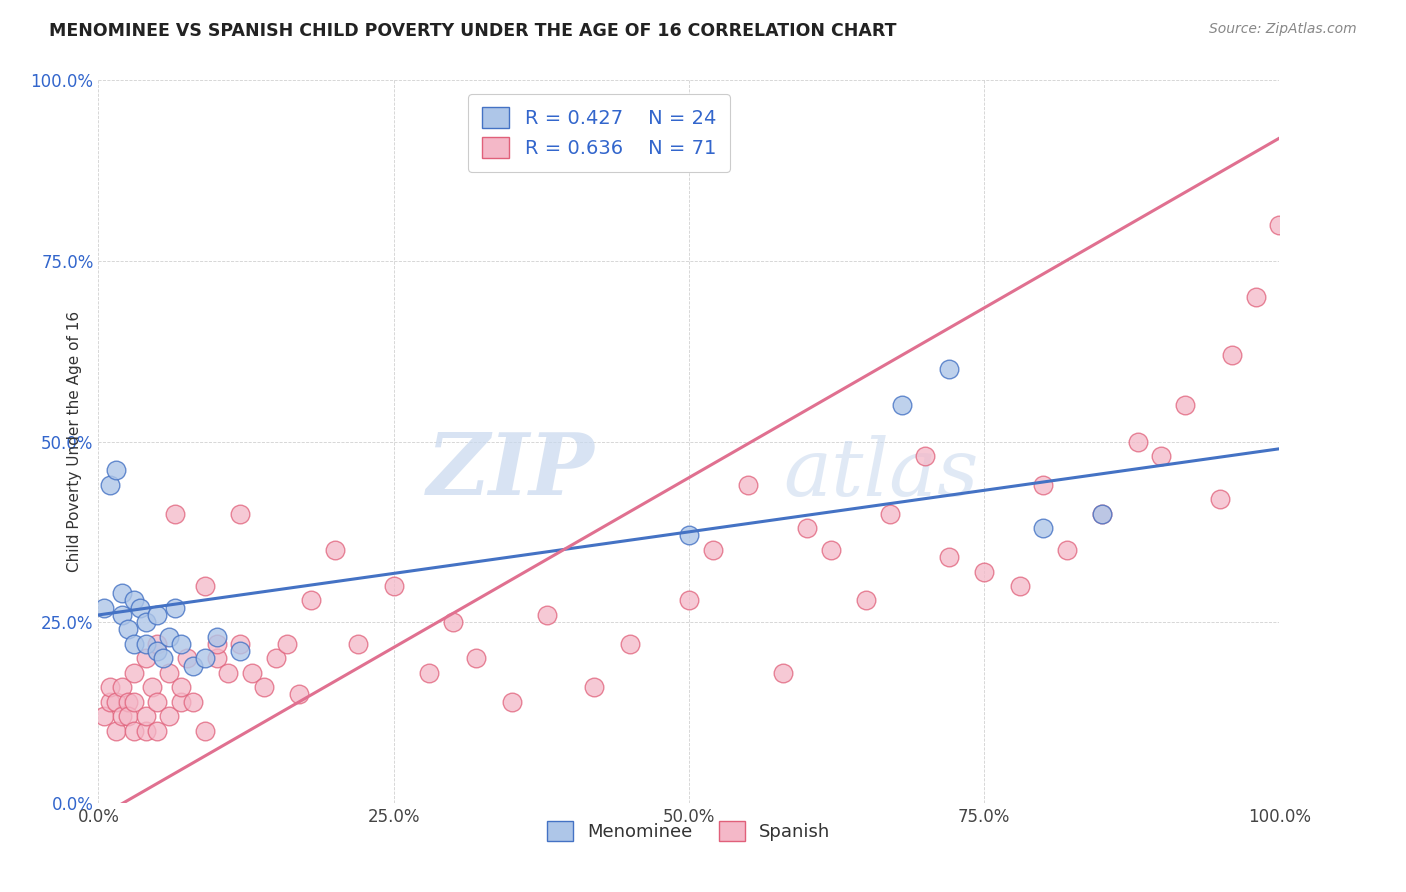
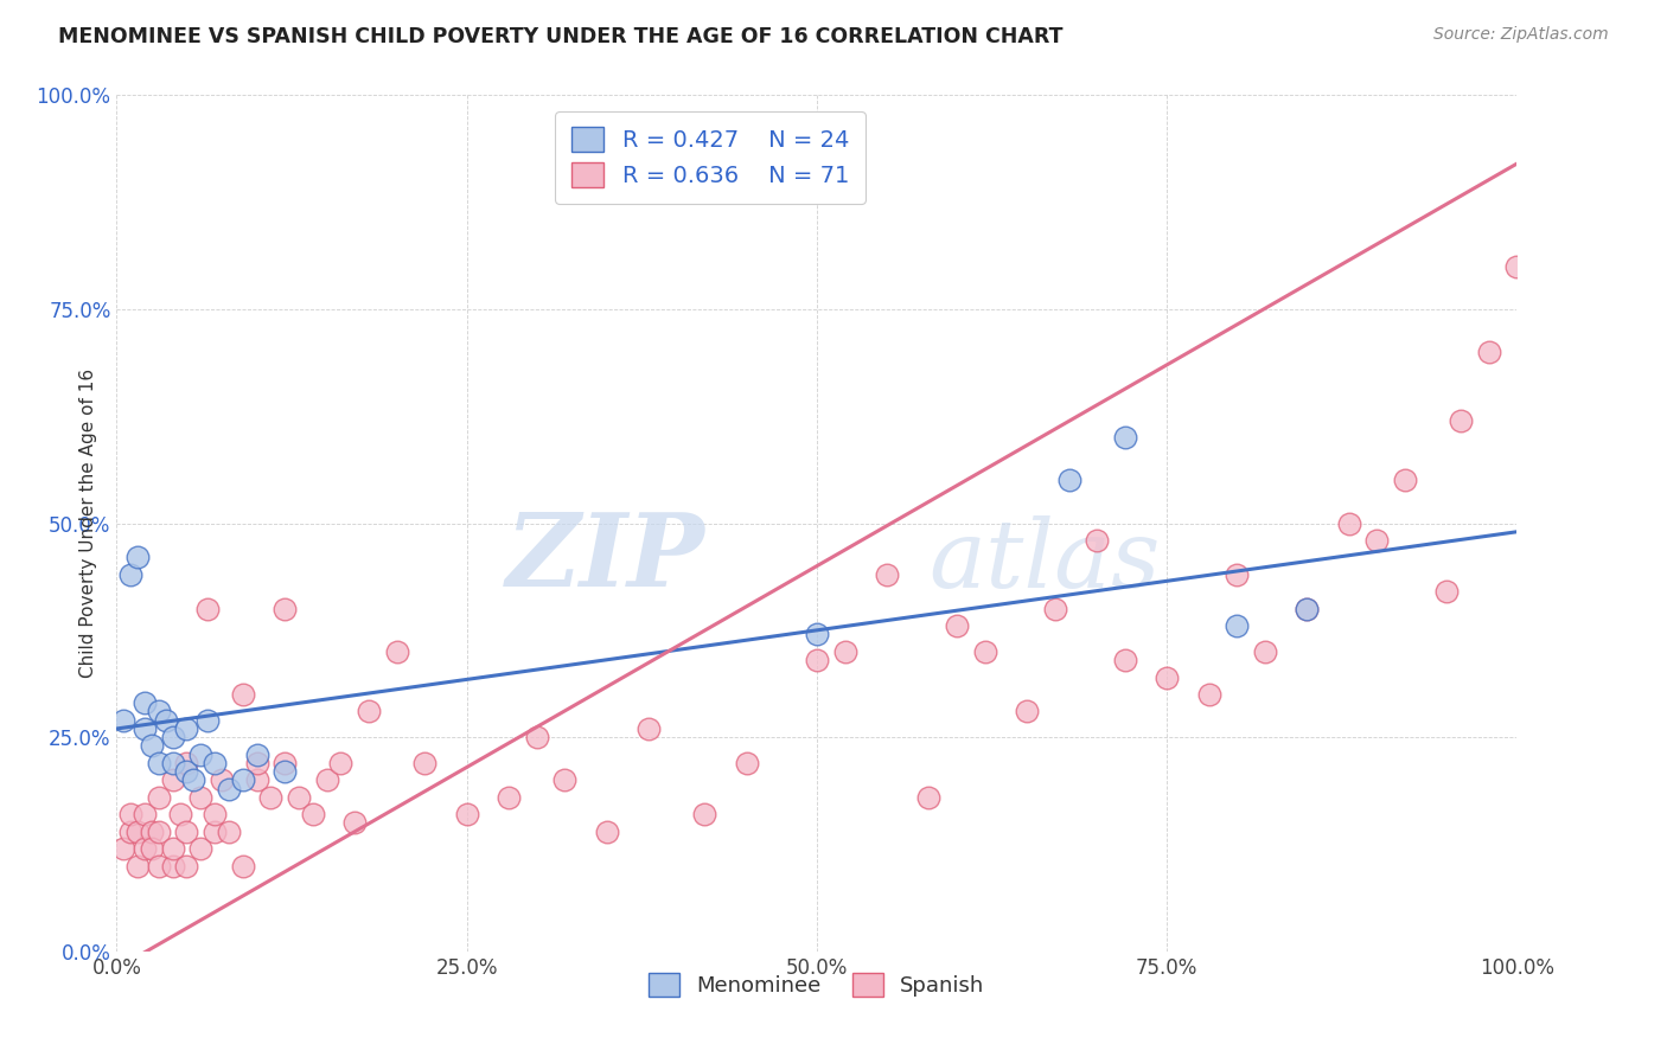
Spanish/25.0%: 30% -> 16%
Spanish/50.0%: 28% -> 34%
